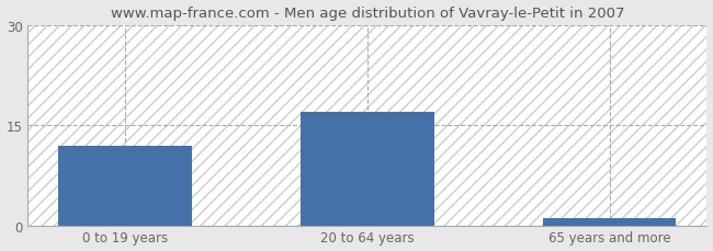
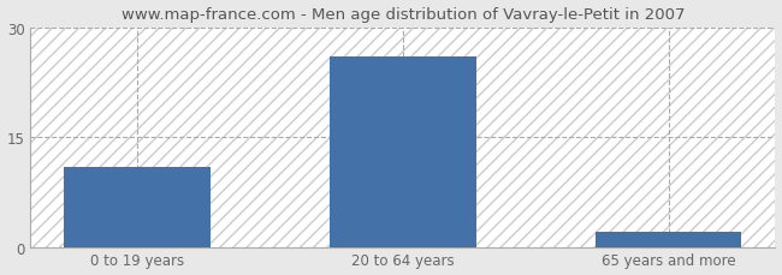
0 to 19 years: 12 -> 11
20 to 64 years: 17 -> 26
65 years and more: 1 -> 2
